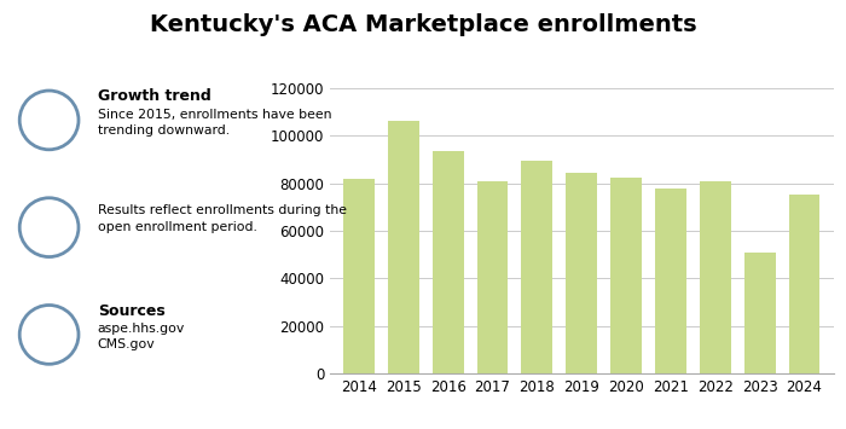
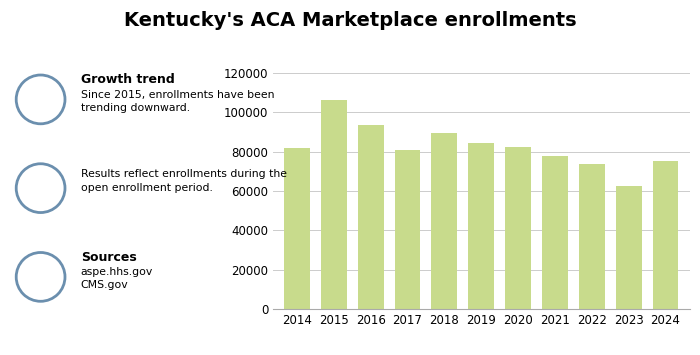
2022: 81000 -> 74000
2023: 51000 -> 62000
